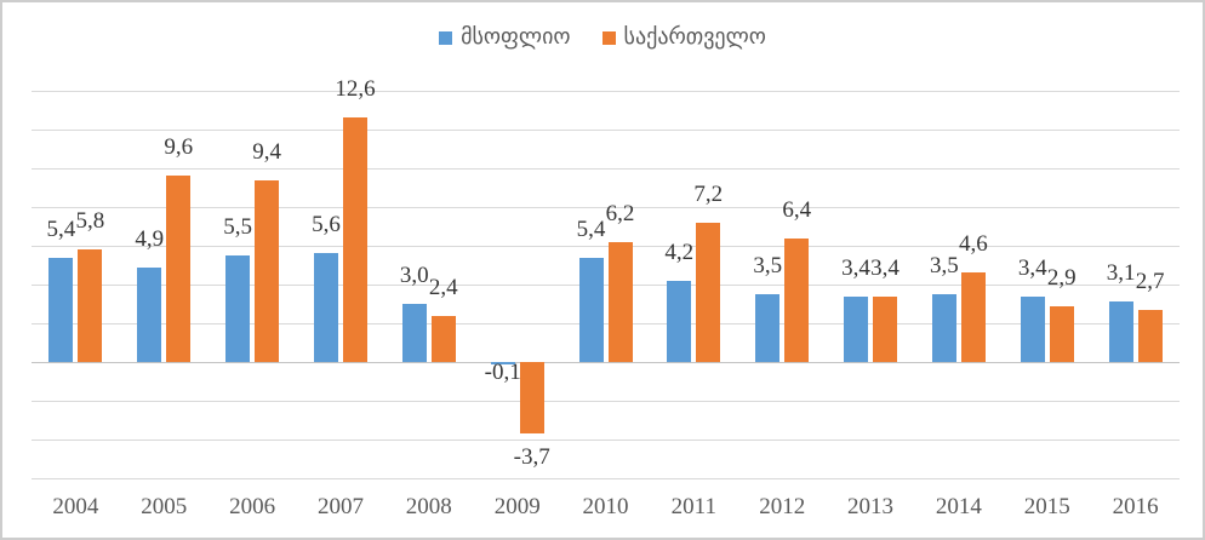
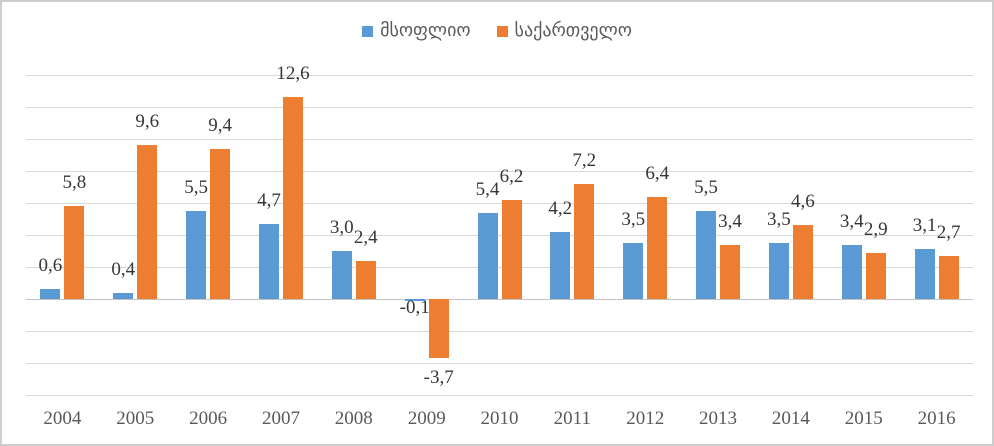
მსოფლიო/2004: 5,4 -> 0,6
მსოფლიო/2005: 4,9 -> 0,4
მსოფლიო/2007: 5,6 -> 4,7
მსოფლიო/2013: 3,4 -> 5,5
